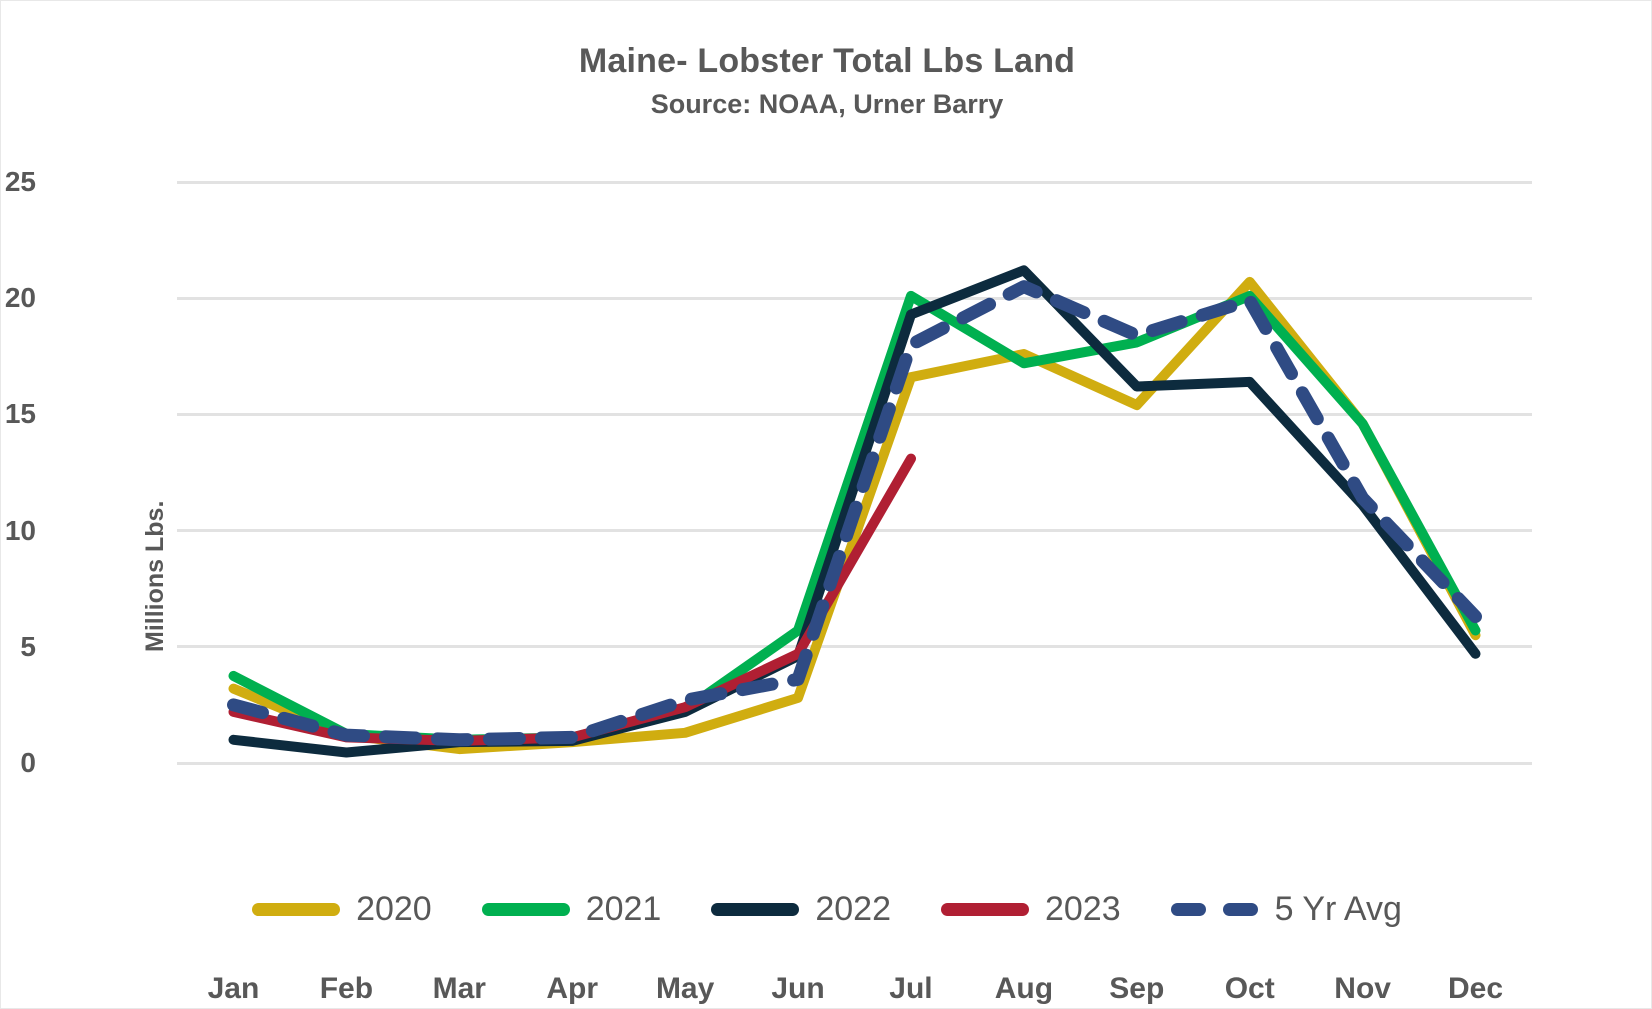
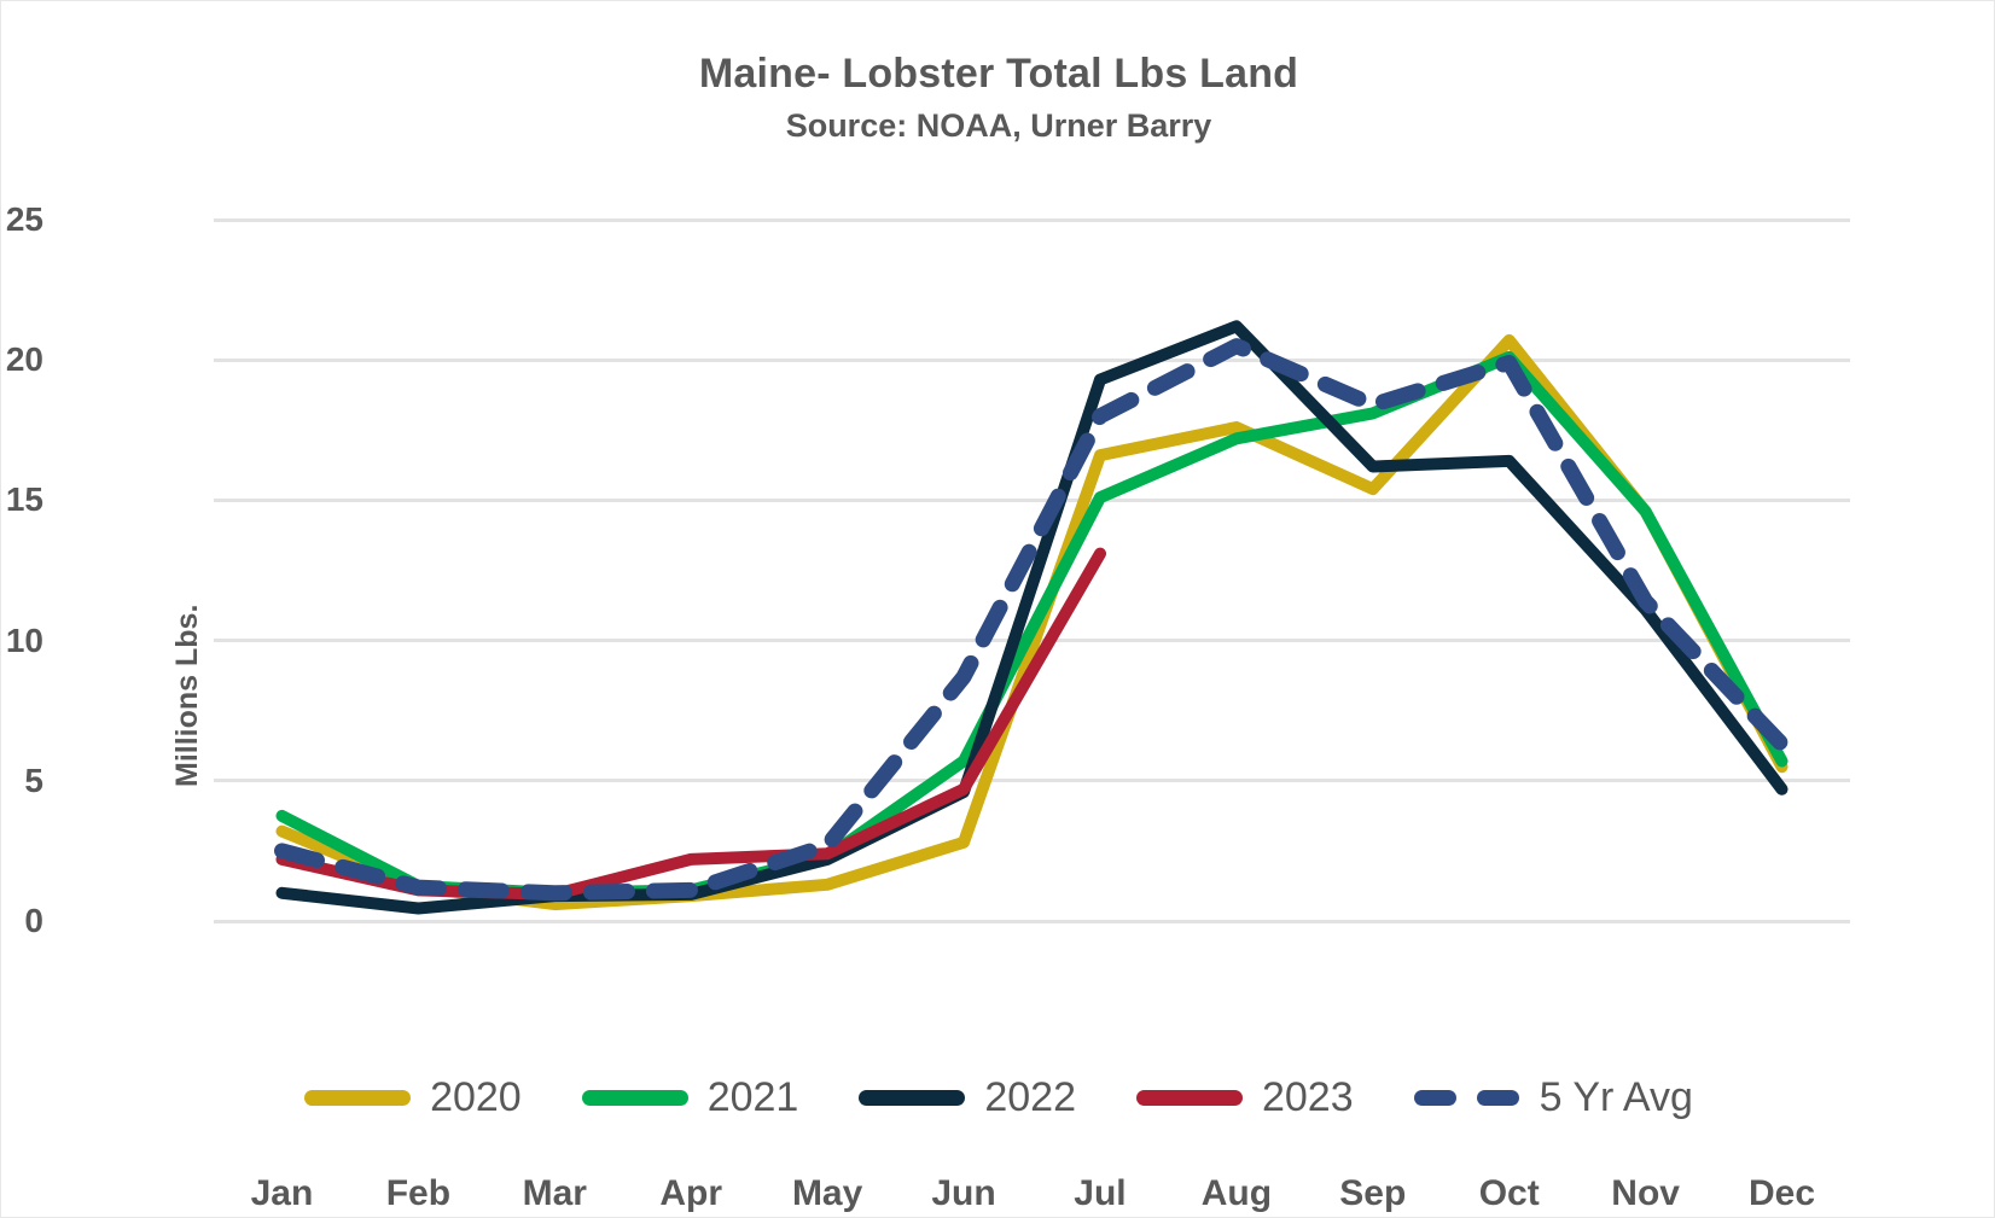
2023/Apr: 1.1 -> 2.2
5 Yr Avg/Jun: 3.6 -> 8.7
2021/Jul: 20.1 -> 15.1
